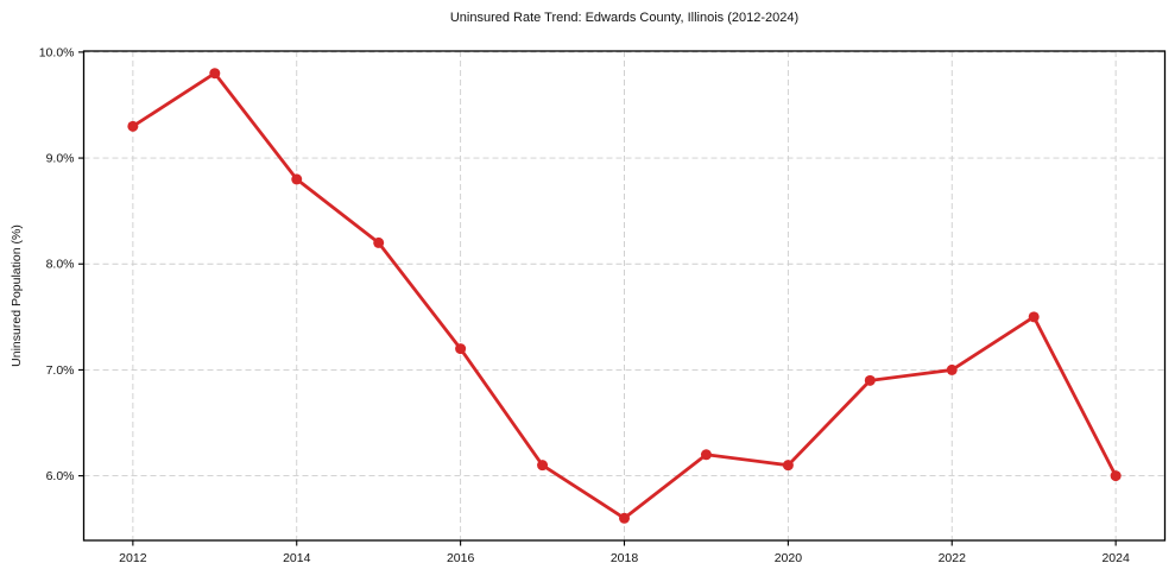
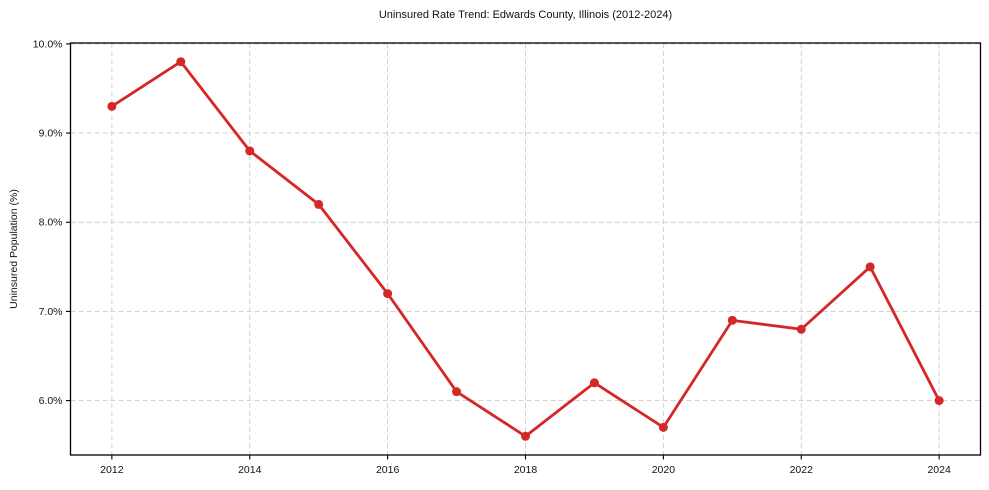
2020: 6.1% -> 5.7%
2022: 7.0% -> 6.8%
